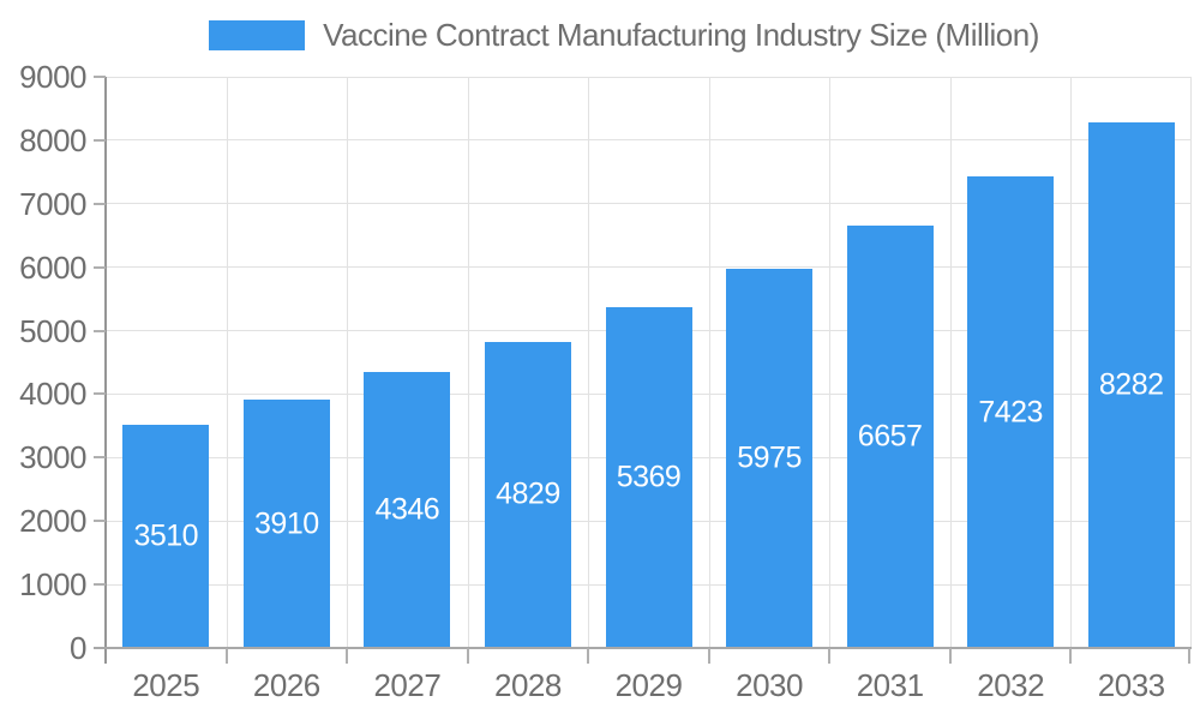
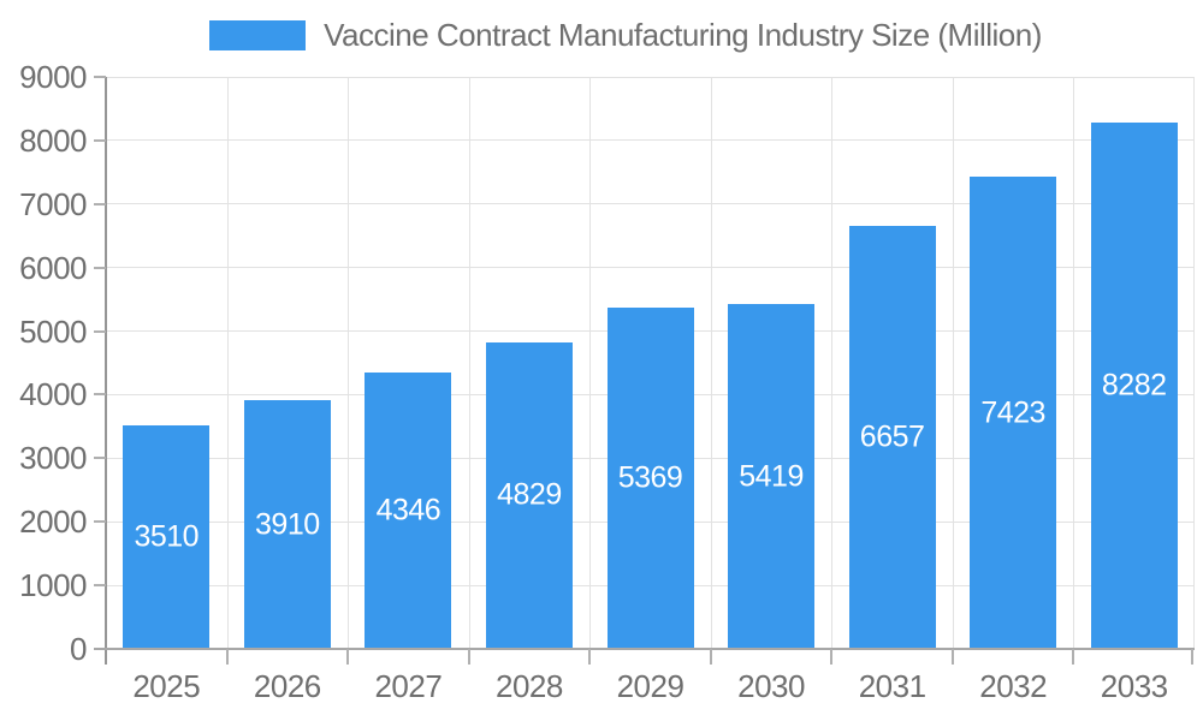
2030: 5975 -> 5419
